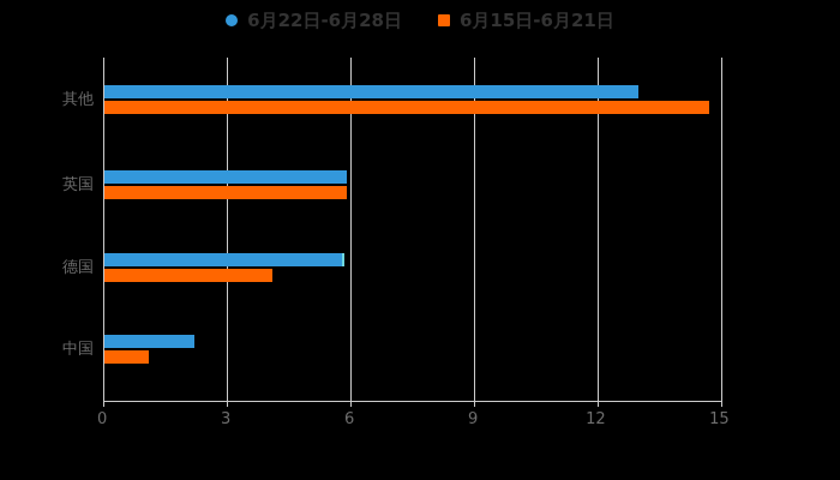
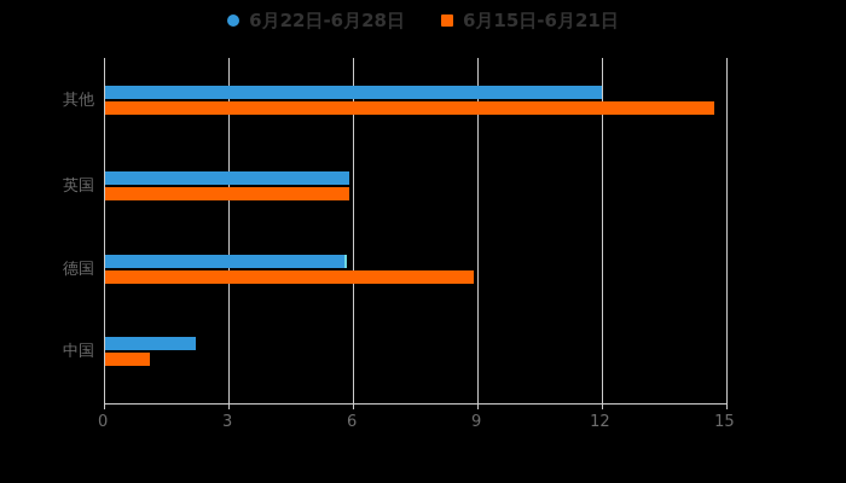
6月22日-6月28日/其他: 13.0 -> 12.0
6月15日-6月21日/德国: 4.1 -> 8.9
